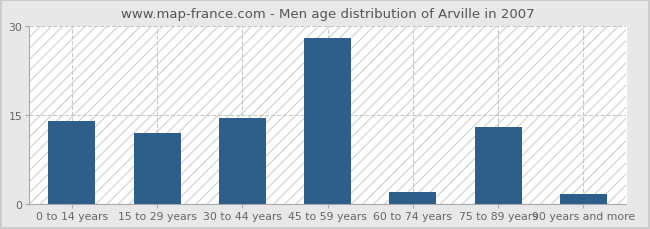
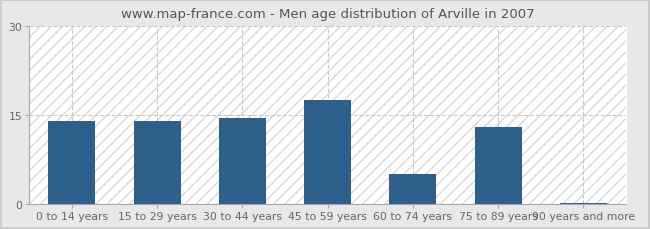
15 to 29 years: 12.0 -> 14.0
45 to 59 years: 28.0 -> 17.5
60 to 74 years: 2.0 -> 5.0
90 years and more: 1.6 -> 0.2
